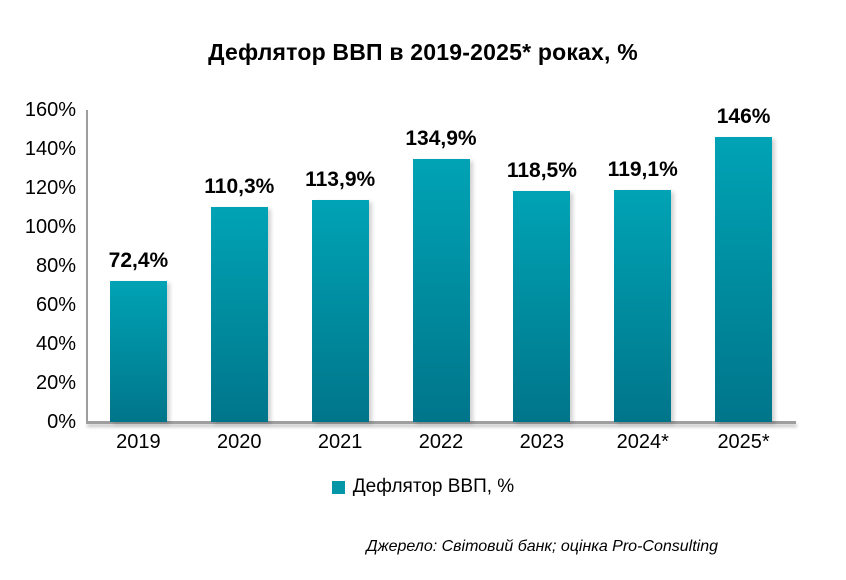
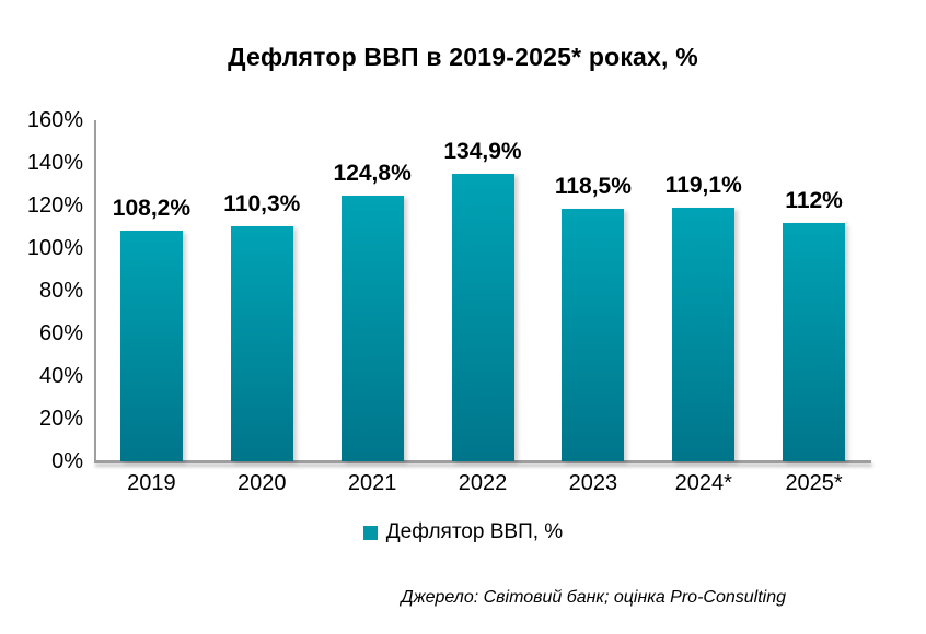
2019: 72,4% -> 108,2%
2021: 113,9% -> 124,8%
2025*: 146% -> 112%
